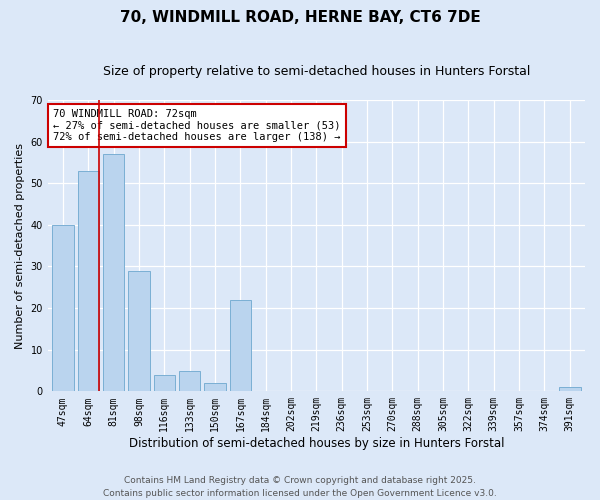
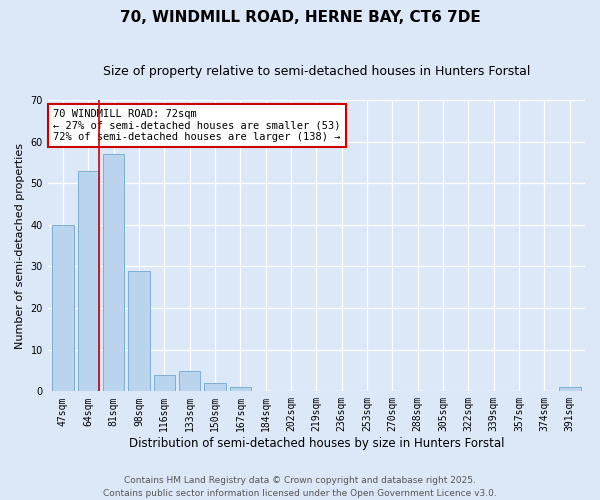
167sqm: 22 -> 1
